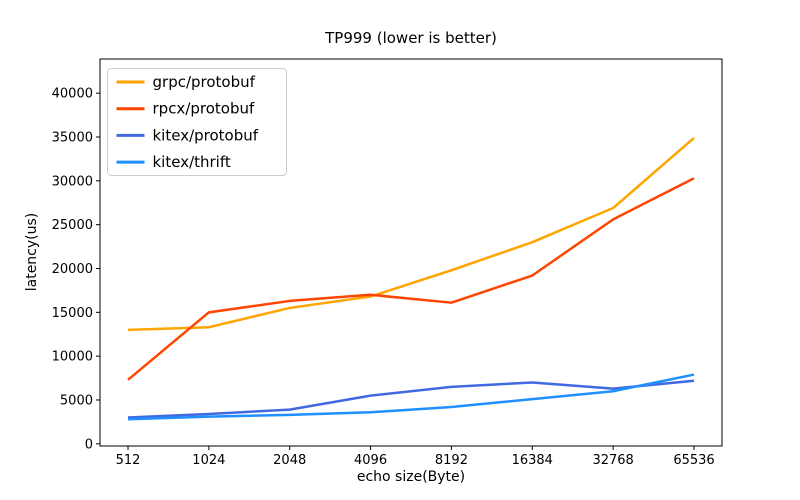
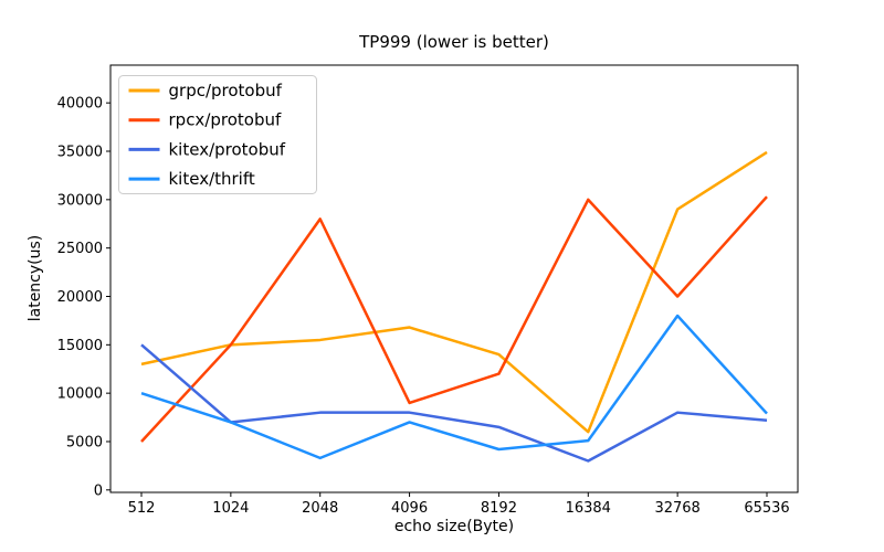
rpcx/protobuf/512: 7000 -> 5000
kitex/protobuf/512: 3000 -> 15000
kitex/thrift/512: 3000 -> 10000
grpc/protobuf/1024: 13000 -> 15000
kitex/protobuf/1024: 3000 -> 7000
kitex/thrift/1024: 3000 -> 7000
rpcx/protobuf/2048: 16000 -> 28000
kitex/protobuf/2048: 4000 -> 8000
rpcx/protobuf/4096: 17000 -> 9000
kitex/protobuf/4096: 6000 -> 8000
kitex/thrift/4096: 4000 -> 7000
grpc/protobuf/8192: 20000 -> 14000
rpcx/protobuf/8192: 16000 -> 12000
grpc/protobuf/16384: 23000 -> 6000
rpcx/protobuf/16384: 19000 -> 30000
kitex/protobuf/16384: 7000 -> 3000
grpc/protobuf/32768: 27000 -> 29000
rpcx/protobuf/32768: 26000 -> 20000
kitex/protobuf/32768: 6000 -> 8000
kitex/thrift/32768: 6000 -> 18000
